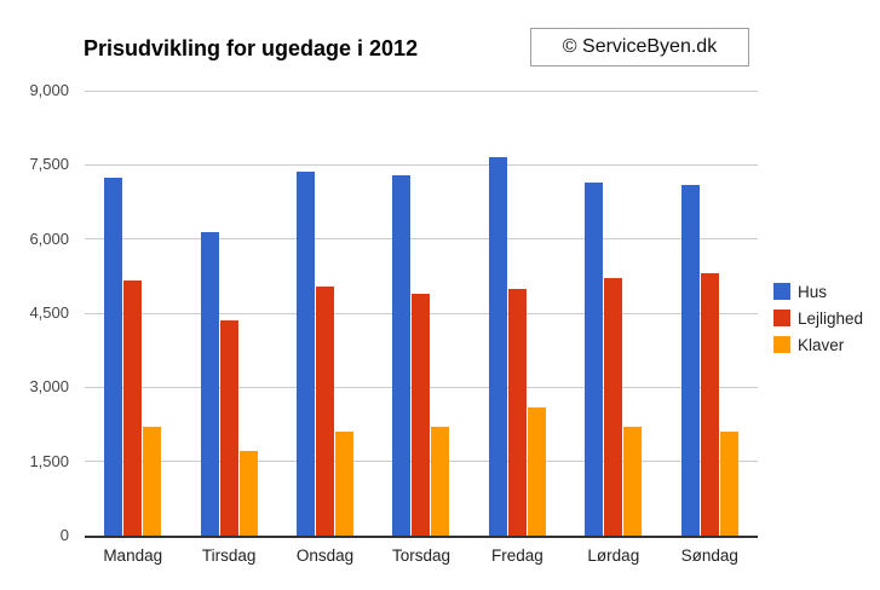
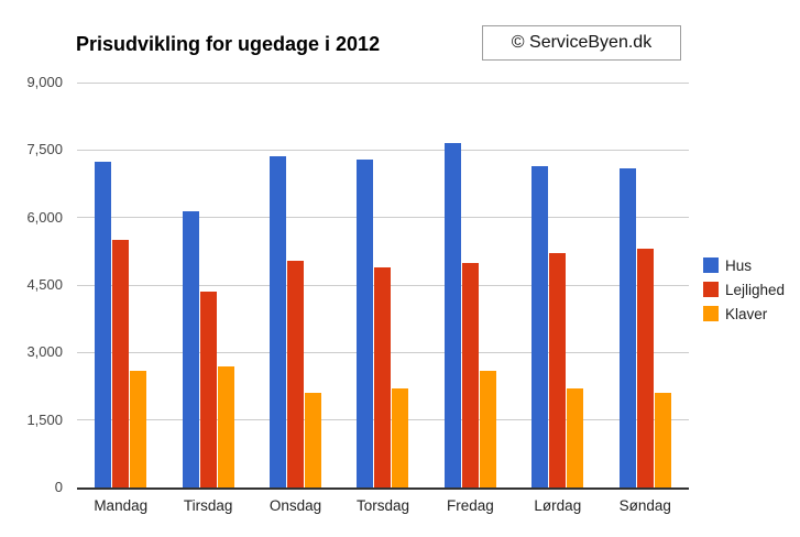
Lejlighed/Mandag: 5200 -> 5500
Klaver/Mandag: 2200 -> 2600
Klaver/Tirsdag: 1700 -> 2700
